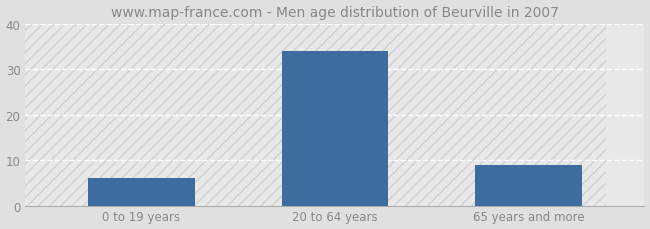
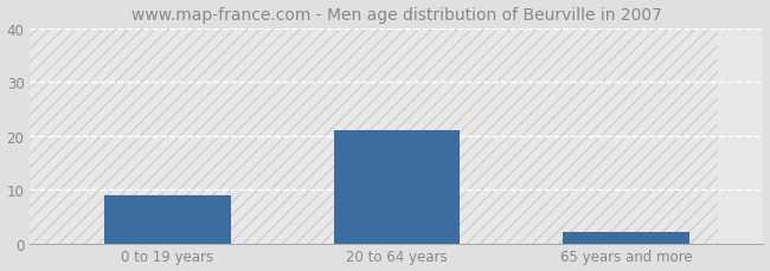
0 to 19 years: 6 -> 9
20 to 64 years: 34 -> 21
65 years and more: 9 -> 2
